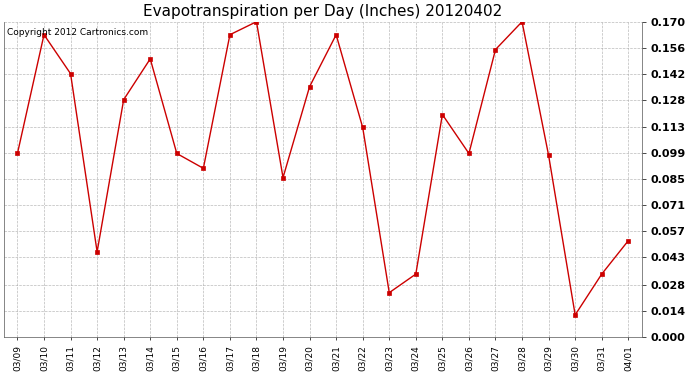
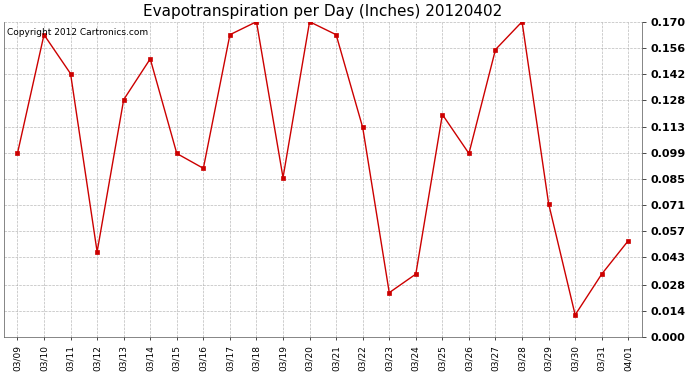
03/20: 0.135 -> 0.170
03/29: 0.098 -> 0.072
